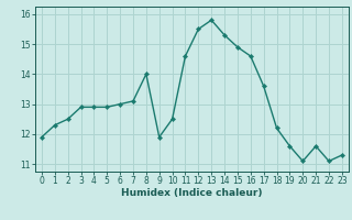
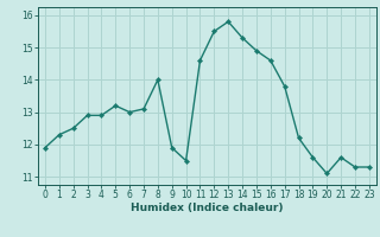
5: 12.9 -> 13.2
10: 12.5 -> 11.5
17: 13.6 -> 13.8
22: 11.1 -> 11.3
